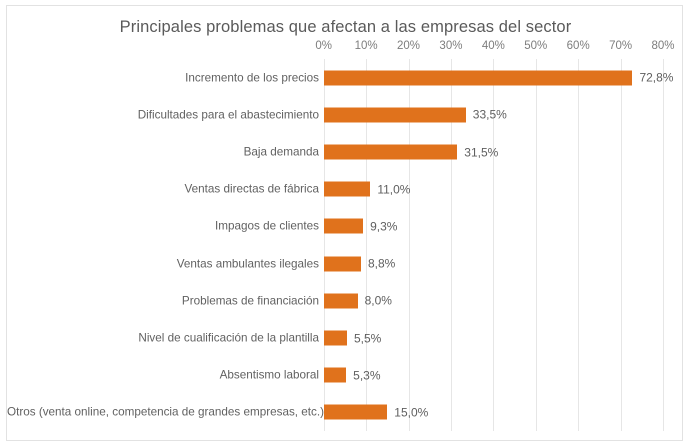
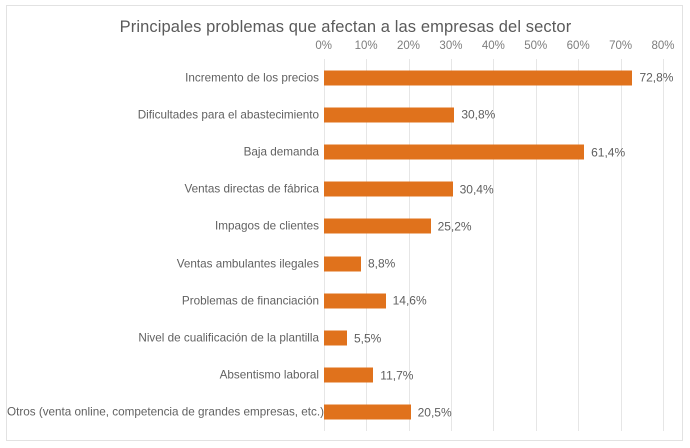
Dificultades para el abastecimiento: 33,5% -> 30,8%
Baja demanda: 31,5% -> 61,4%
Ventas directas de fábrica: 11,0% -> 30,4%
Impagos de clientes: 9,3% -> 25,2%
Problemas de financiación: 8,0% -> 14,6%
Absentismo laboral: 5,3% -> 11,7%
Otros (venta online, competencia de grandes empresas, etc.): 15,0% -> 20,5%
